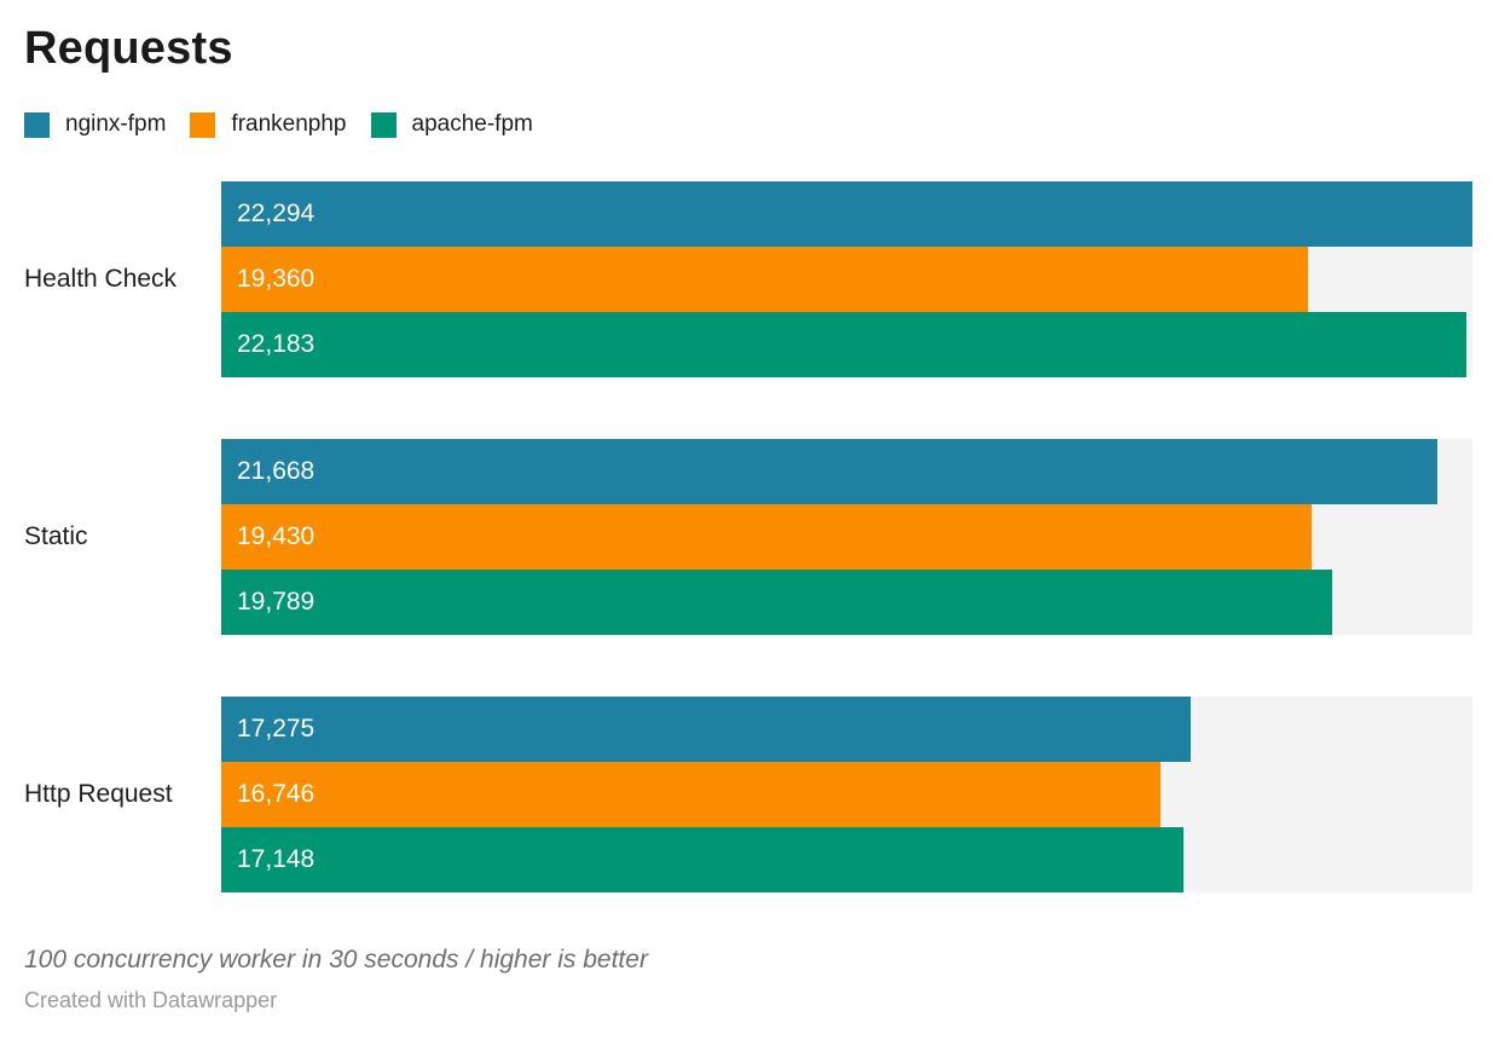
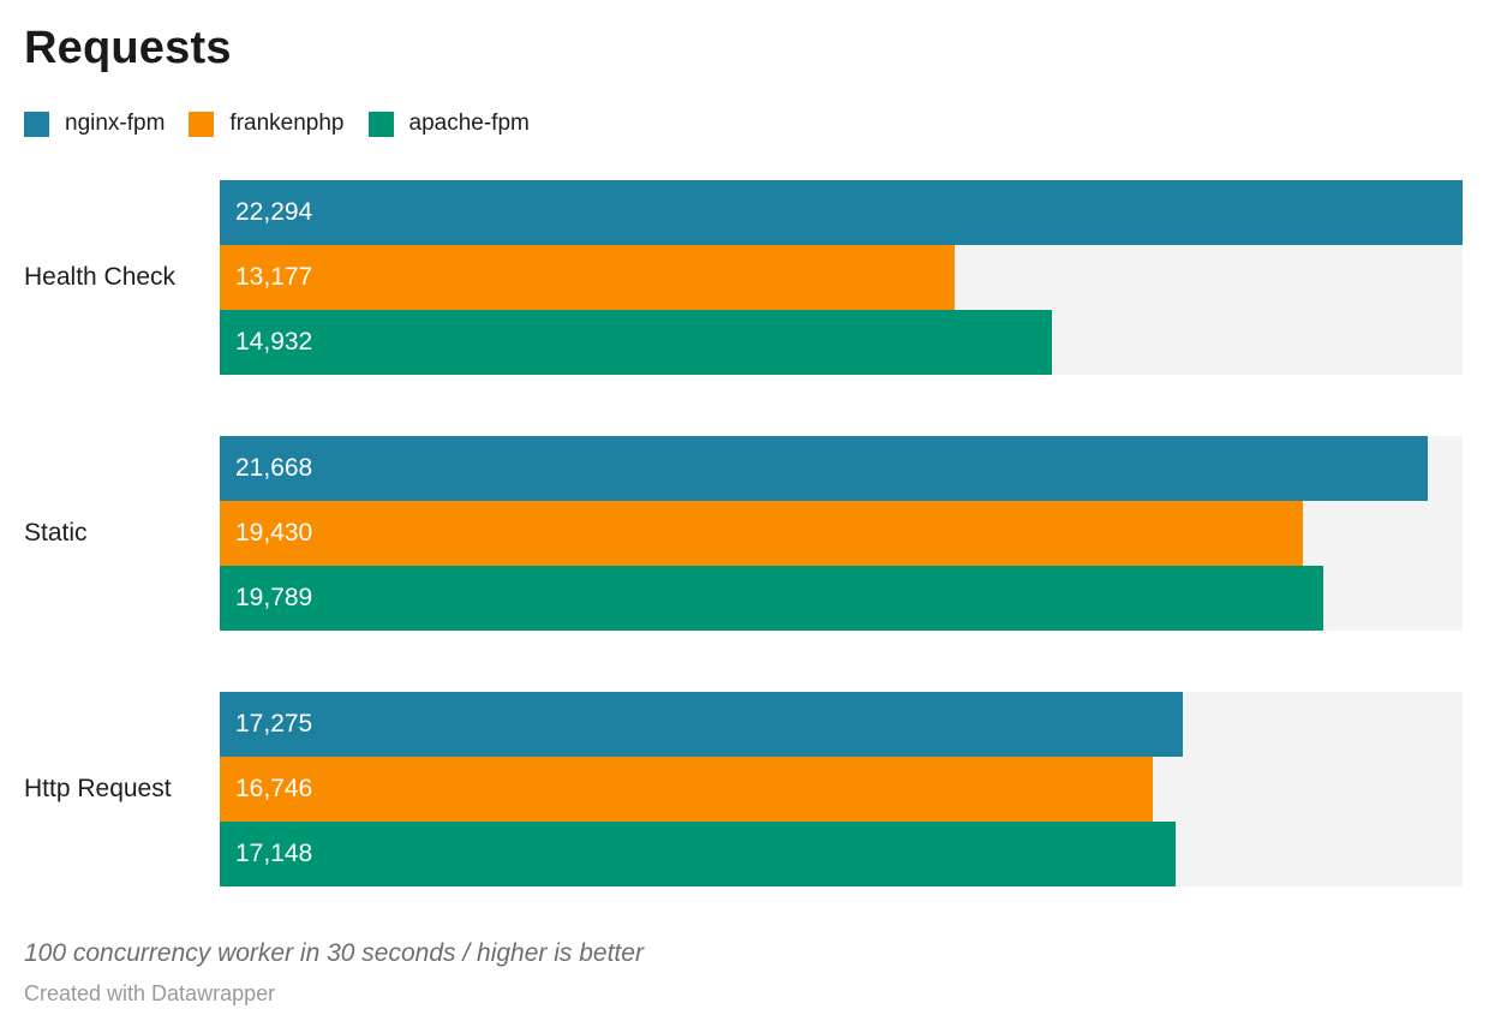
frankenphp/Health Check: 19,360 -> 13,177
apache-fpm/Health Check: 22,183 -> 14,932
